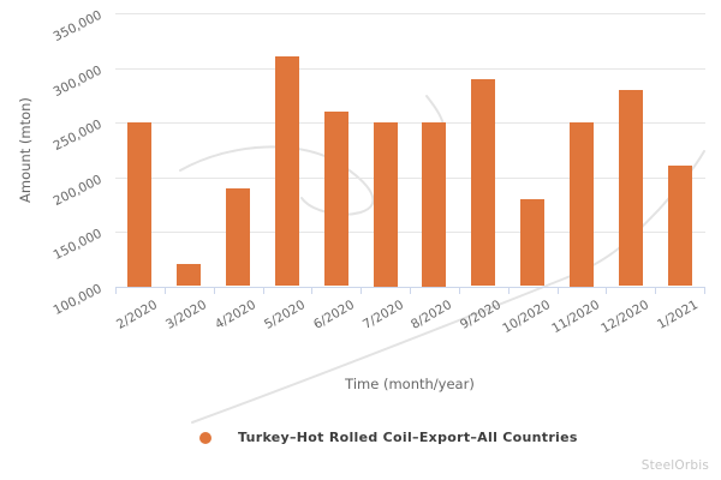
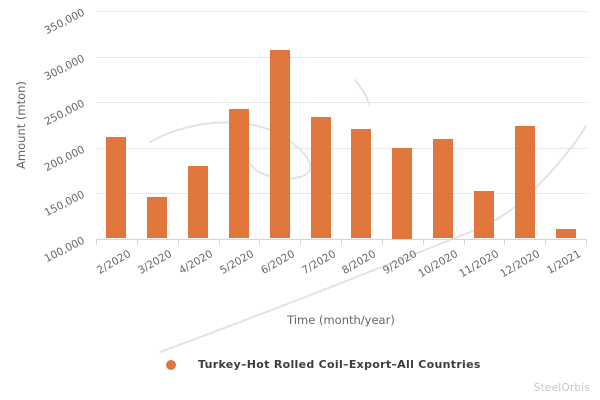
2/2020: 250000 -> 210000
3/2020: 120000 -> 150000
4/2020: 190000 -> 180000
5/2020: 310000 -> 240000
6/2020: 260000 -> 310000
7/2020: 250000 -> 230000
8/2020: 250000 -> 220000
9/2020: 290000 -> 200000
10/2020: 180000 -> 210000
11/2020: 250000 -> 150000
12/2020: 280000 -> 220000
1/2021: 210000 -> 110000
